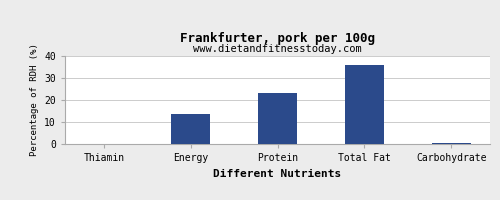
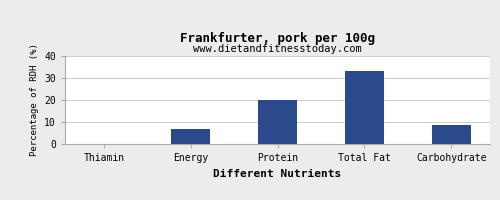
Energy: 13.5 -> 7.0
Protein: 23.0 -> 20.0
Total Fat: 36.0 -> 33.0
Carbohydrate: 0.5 -> 8.5
